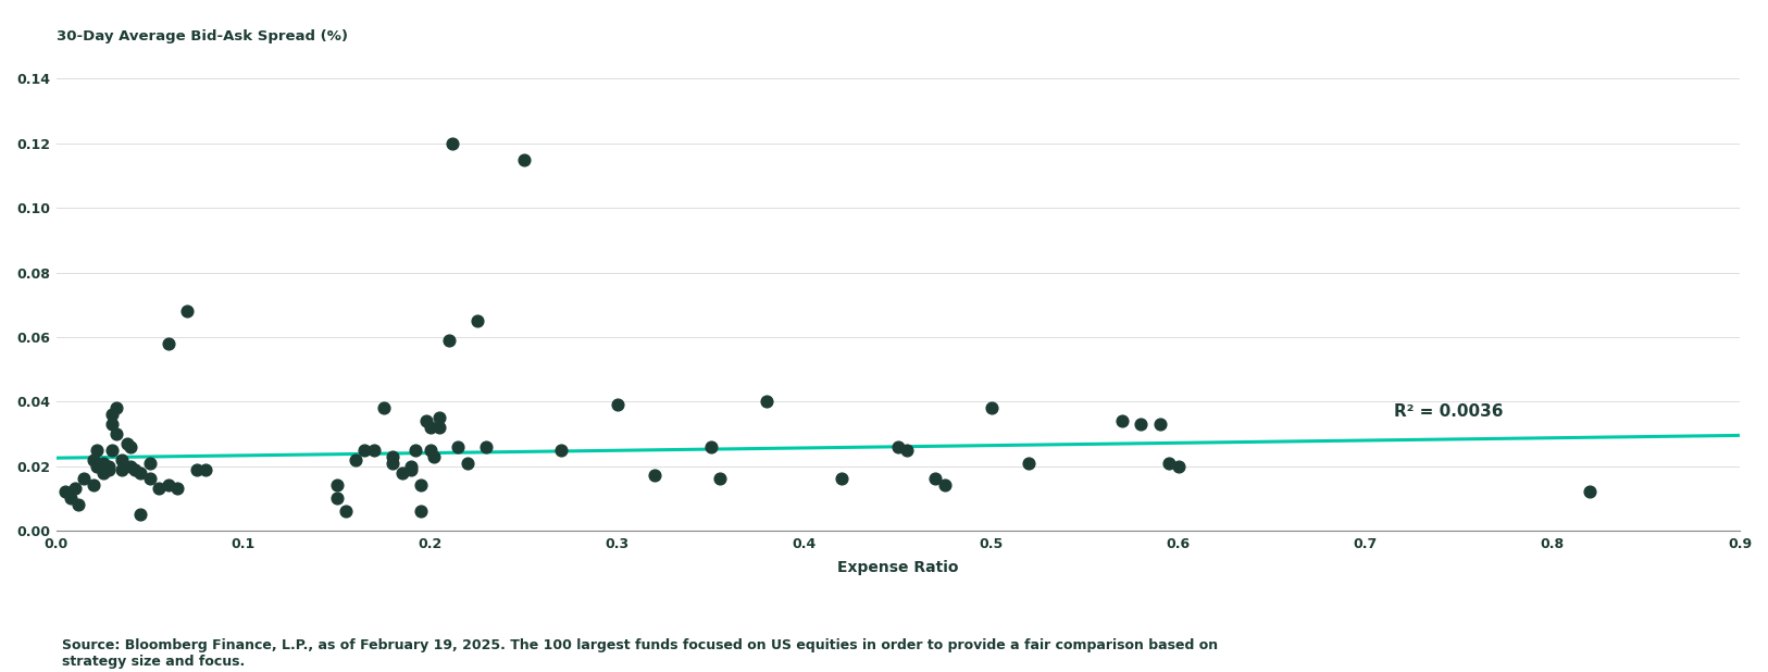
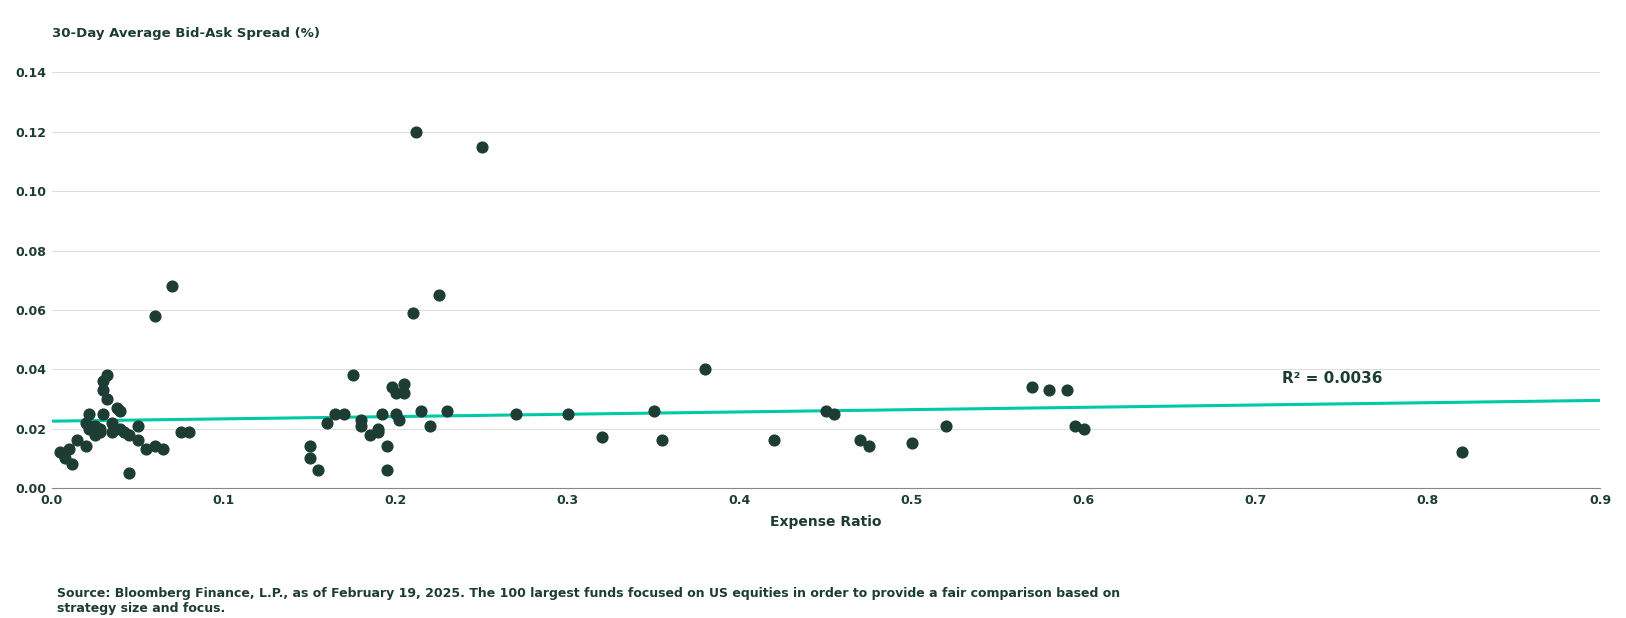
0.3: 0.039 -> 0.025
0.5: 0.038 -> 0.015
